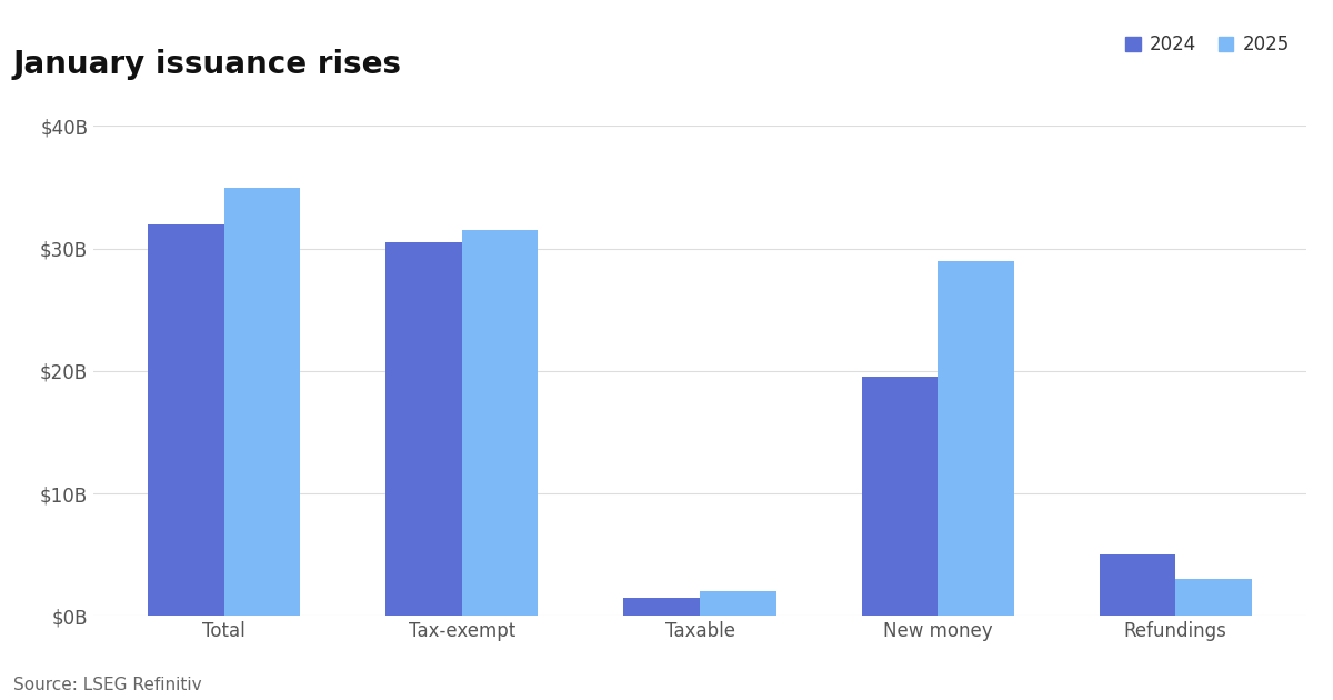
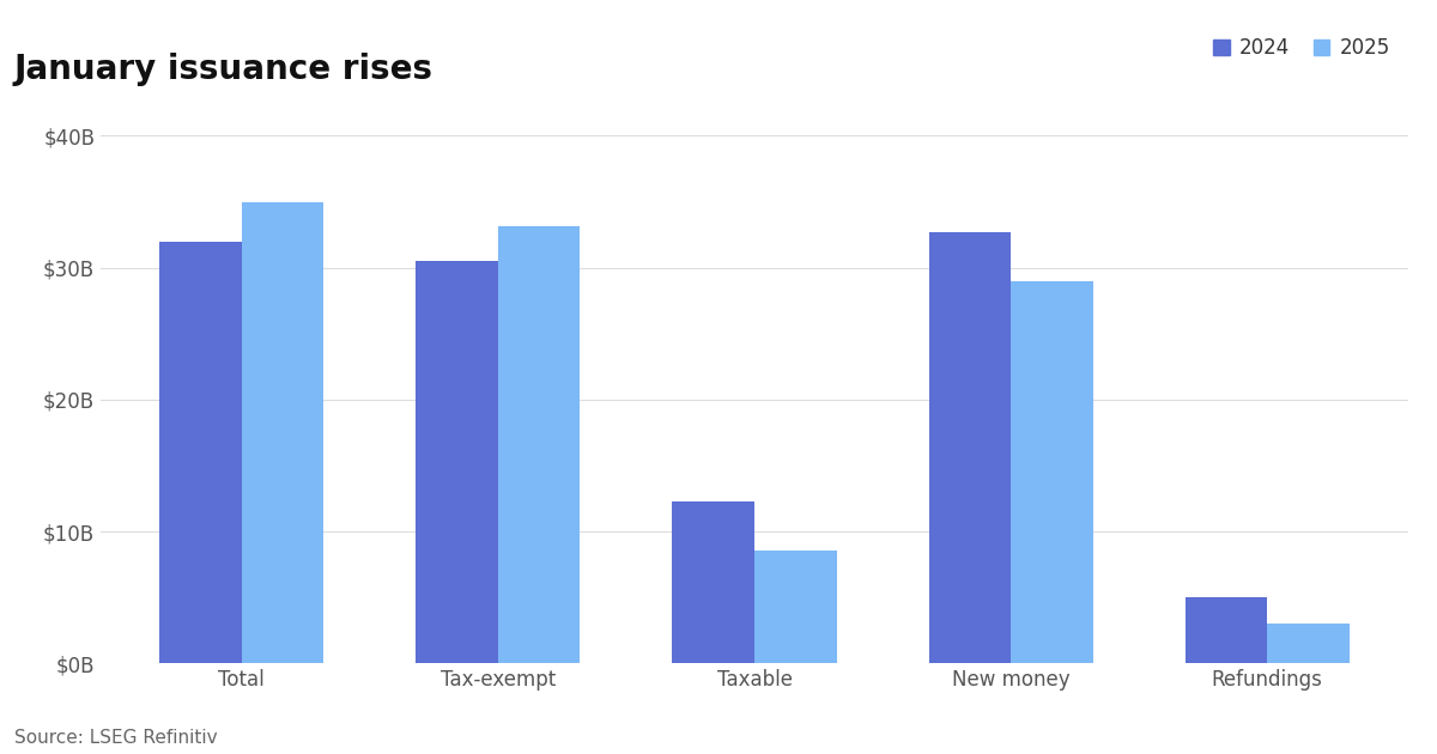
2025/Tax-exempt: $31.5B -> $33.1B
2024/Taxable: $1.5B -> $12.3B
2025/Taxable: $2.0B -> $8.6B
2024/New money: $19.5B -> $32.7B
